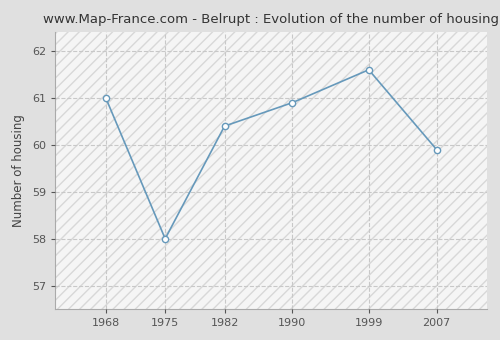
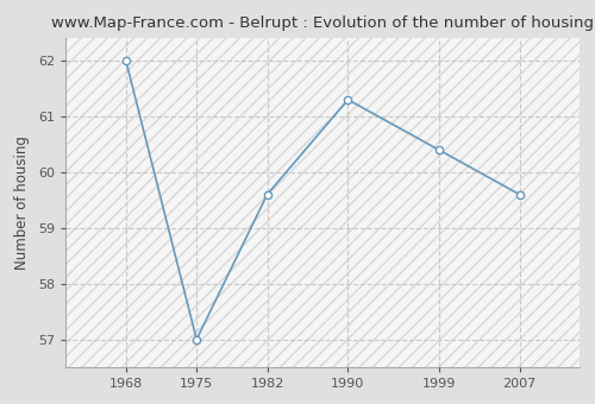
1968: 61.0 -> 62.0
1975: 58.0 -> 57.0
1982: 60.4 -> 59.6
1990: 60.9 -> 61.3
1999: 61.6 -> 60.4
2007: 59.9 -> 59.6
